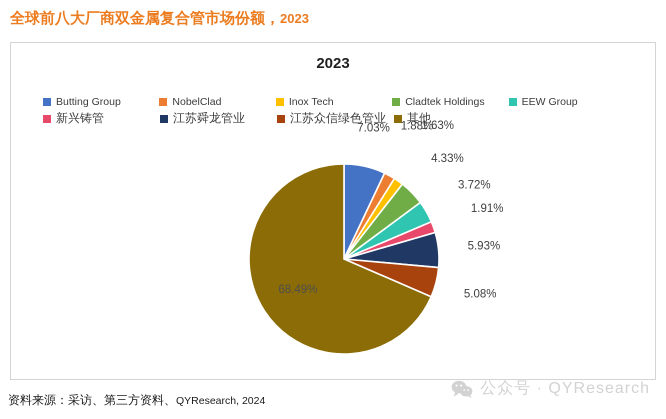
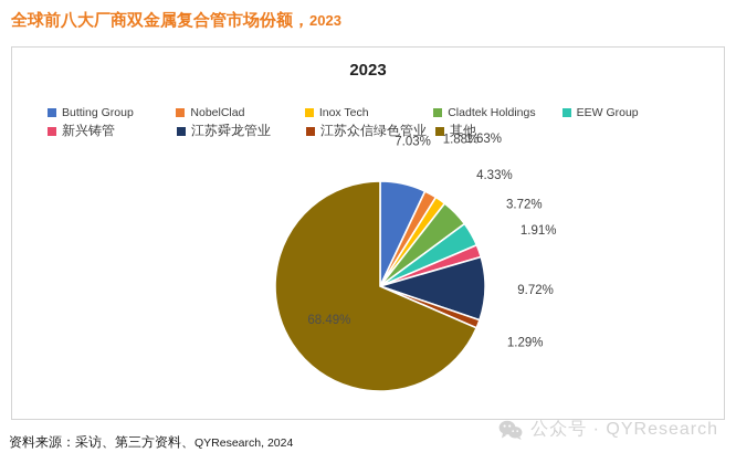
江苏舜龙管业: 5.93% -> 9.72%
江苏众信绿色管业: 5.08% -> 1.29%
